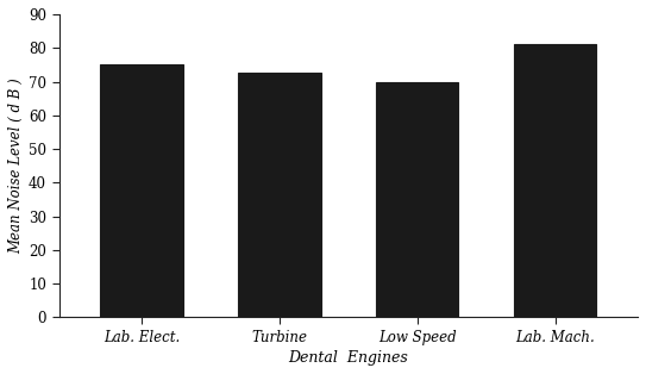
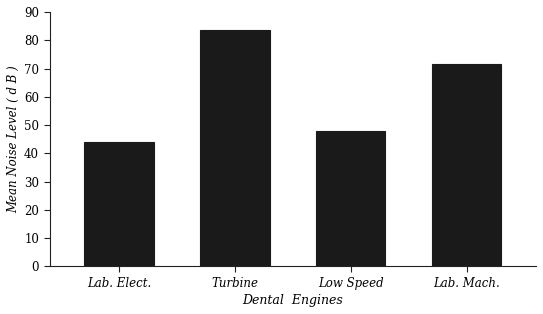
Lab. Elect.: 75.0 -> 44.0
Turbine: 72.5 -> 83.5
Low Speed: 70.0 -> 48.0
Lab. Mach.: 81.0 -> 71.5
